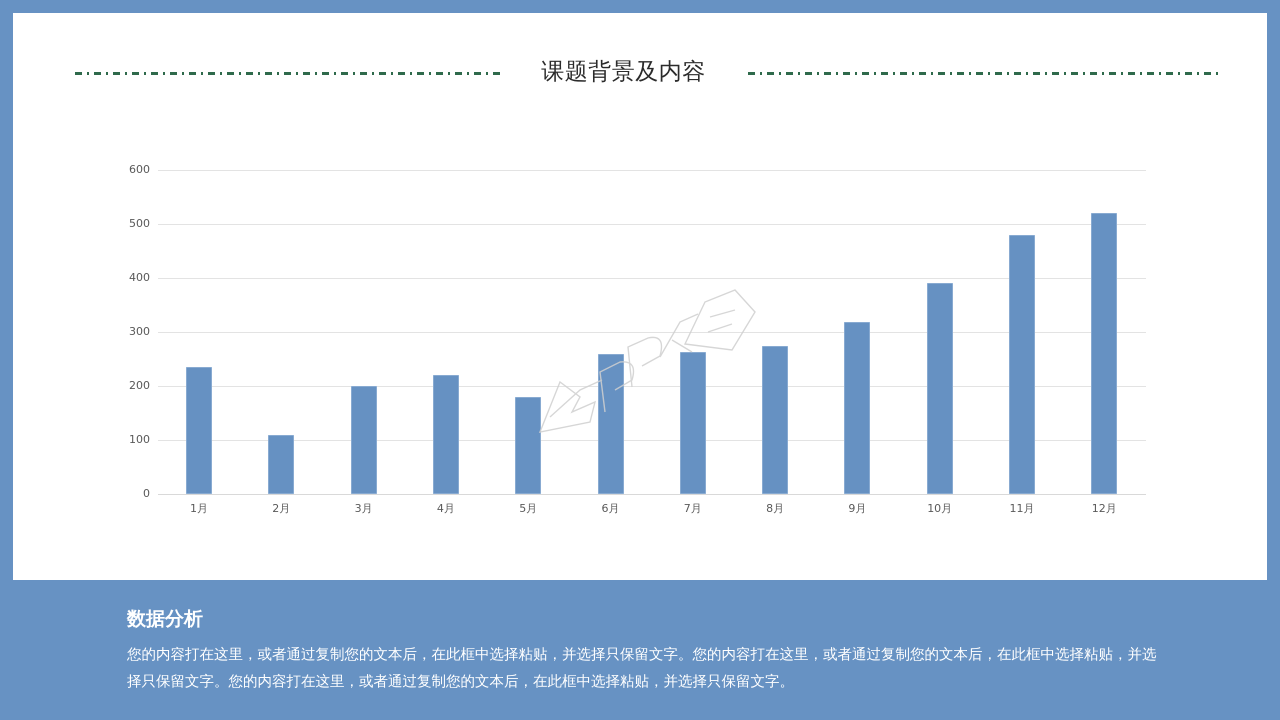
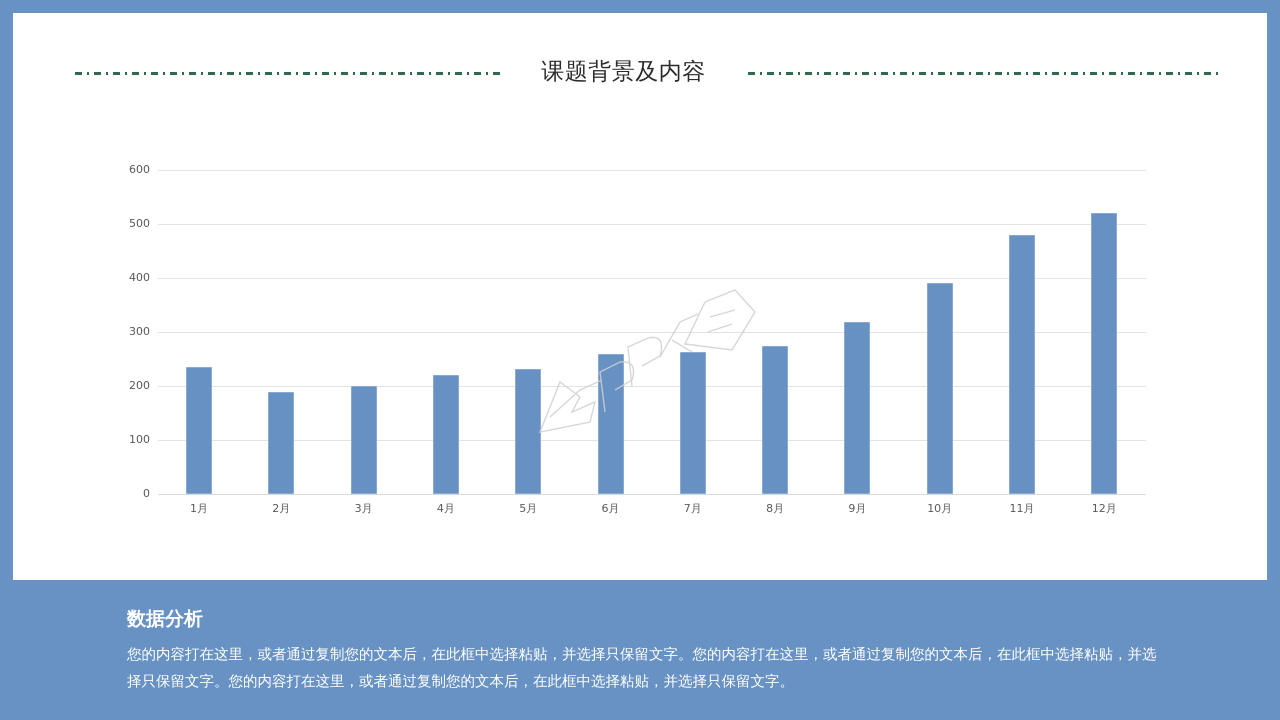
2月: 110 -> 190
5月: 180 -> 230
